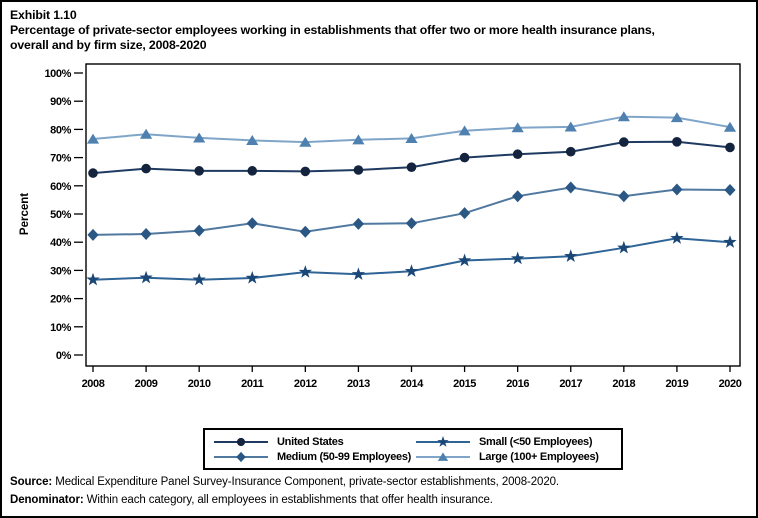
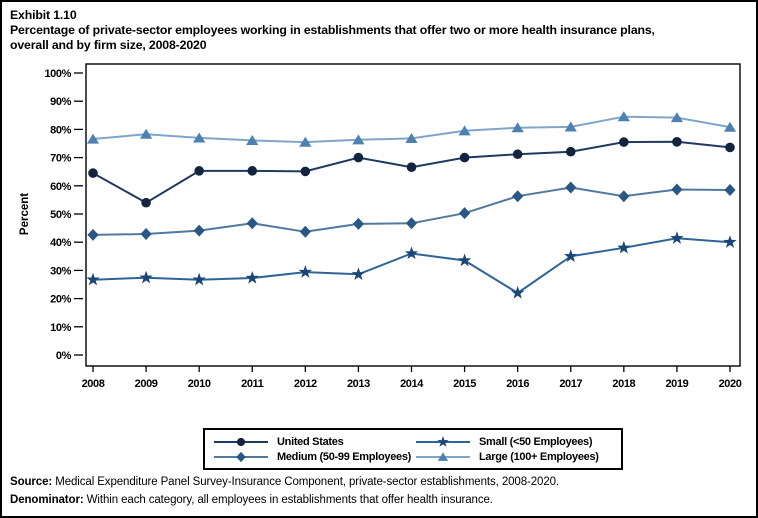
United States/2009: 66% -> 54%
United States/2013: 66% -> 70%
Small (<50 Employees)/2014: 30% -> 36%
Small (<50 Employees)/2016: 34% -> 22%
